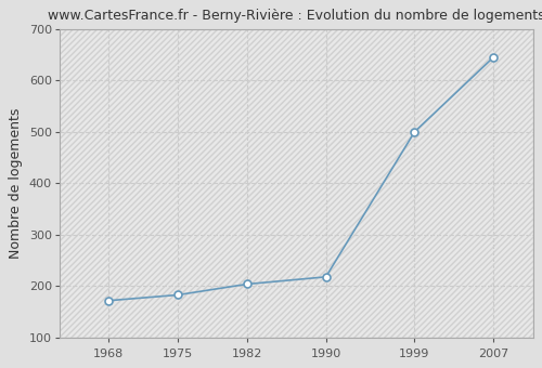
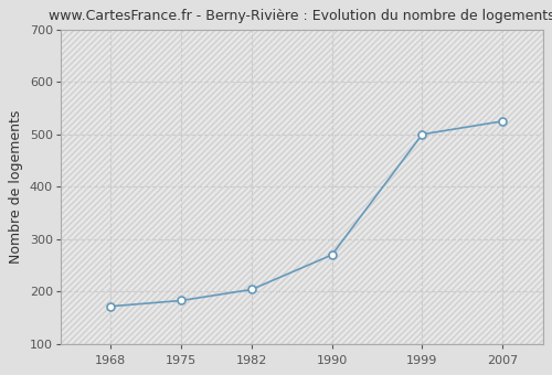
1990: 218 -> 270
2007: 645 -> 525
